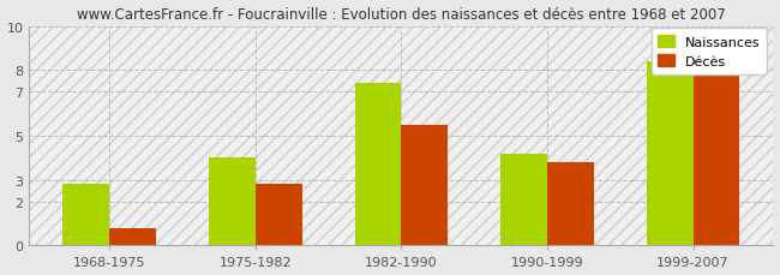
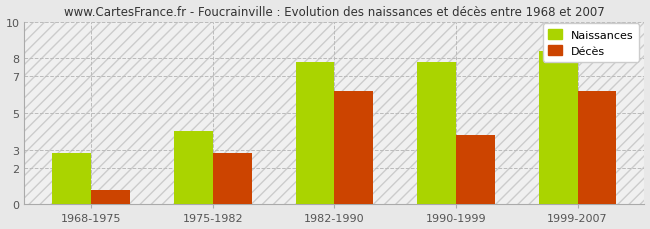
Naissances/1982-1990: 7.4 -> 7.8
Décès/1982-1990: 5.5 -> 6.2
Naissances/1990-1999: 4.2 -> 7.8
Décès/1999-2007: 7.8 -> 6.2
